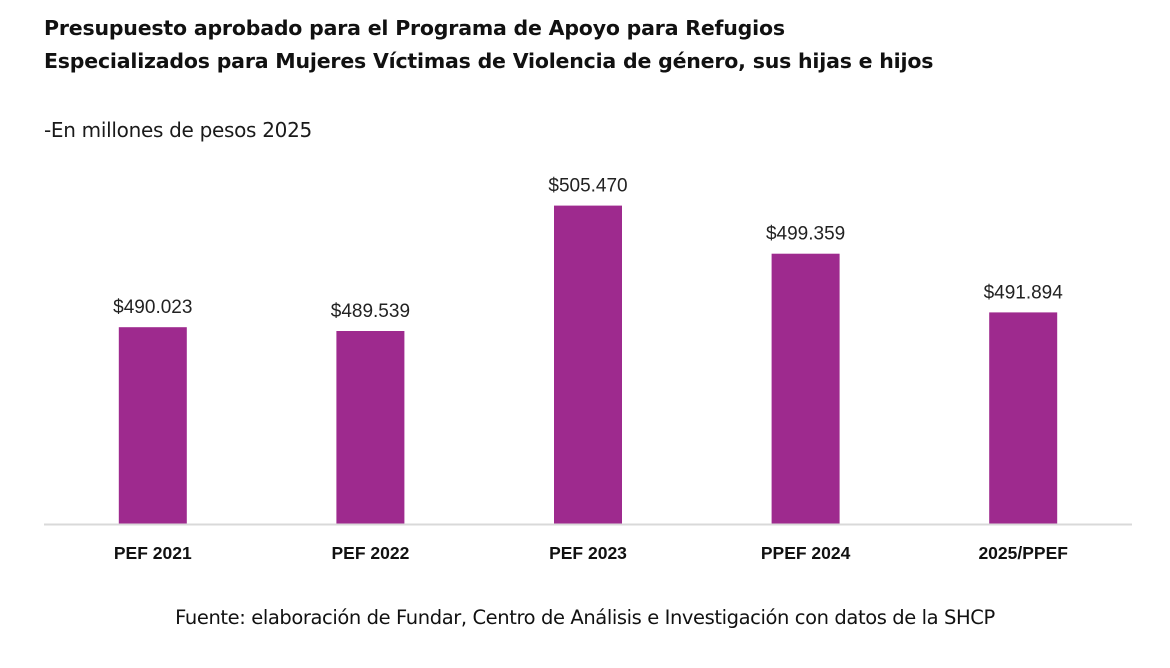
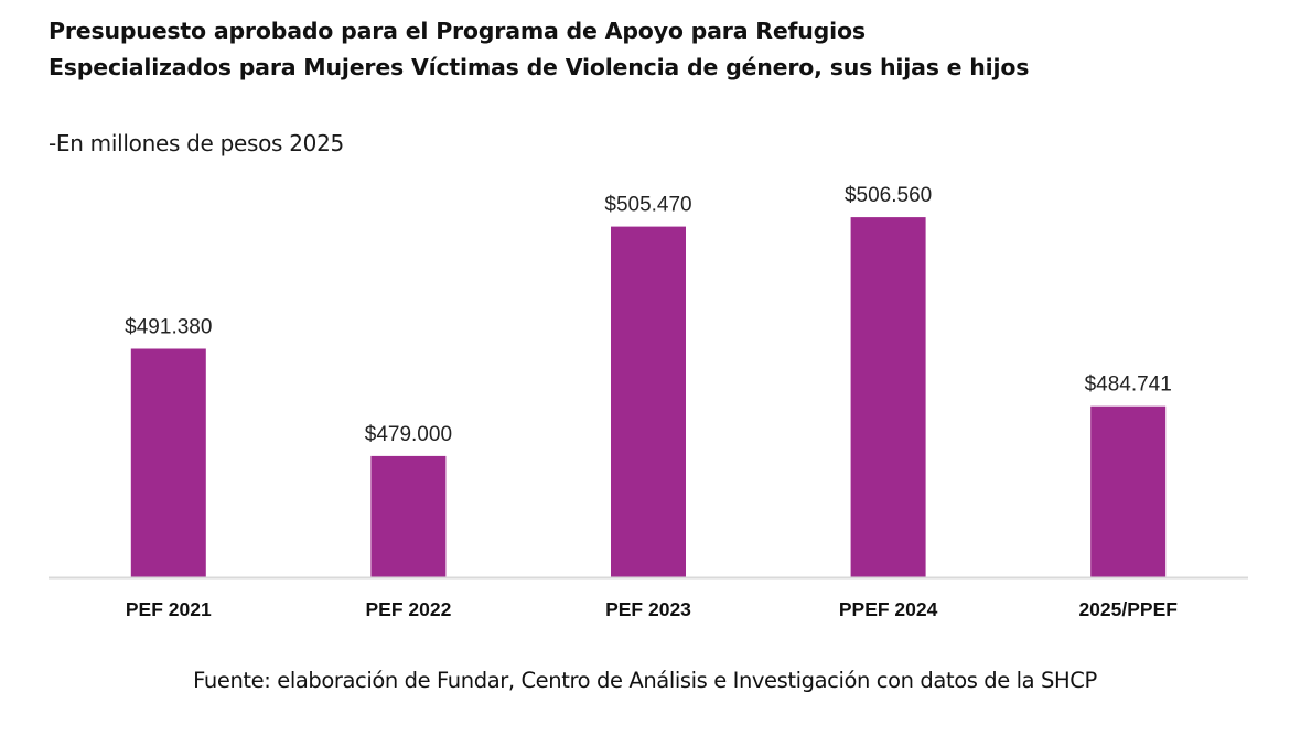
PEF 2021: $490.023 -> $491.380
PEF 2022: $489.539 -> $479.000
PPEF 2024: $499.359 -> $506.560
2025/PPEF: $491.894 -> $484.741
